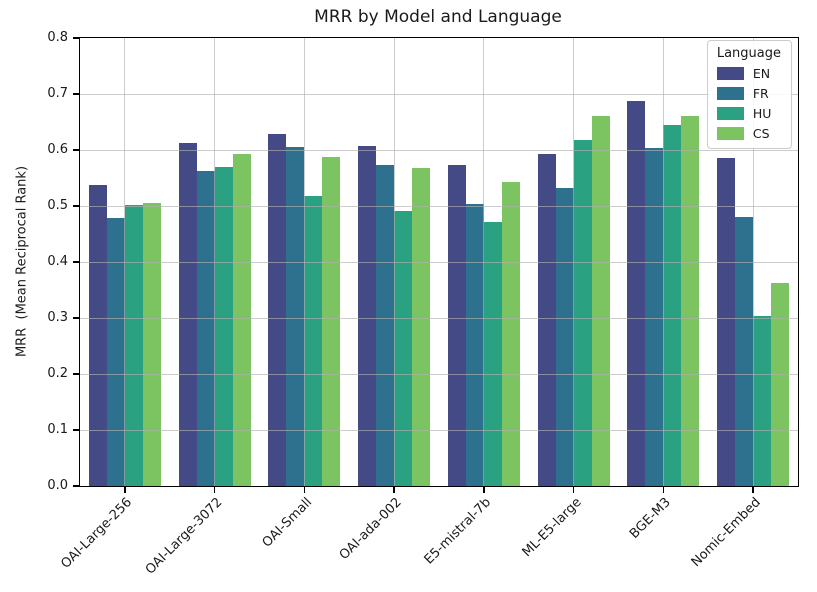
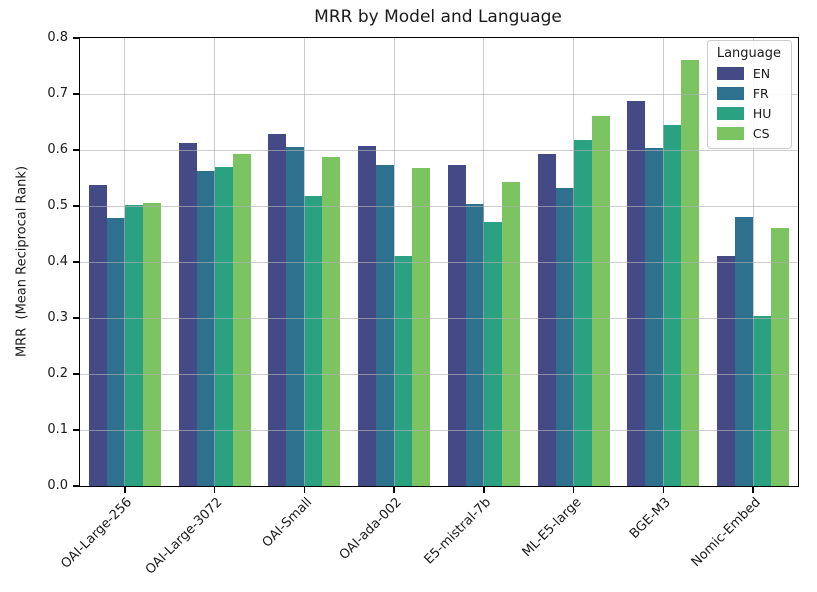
HU/OAI-ada-002: 0.49 -> 0.41
CS/BGE-M3: 0.66 -> 0.76
EN/Nomic-Embed: 0.58 -> 0.41
CS/Nomic-Embed: 0.36 -> 0.46
